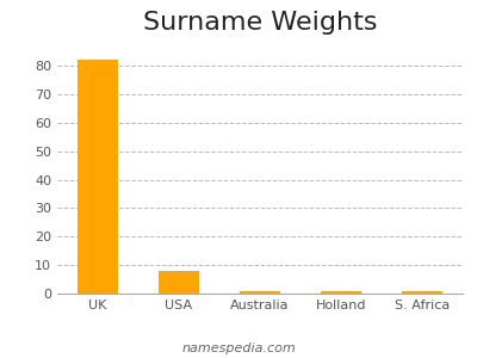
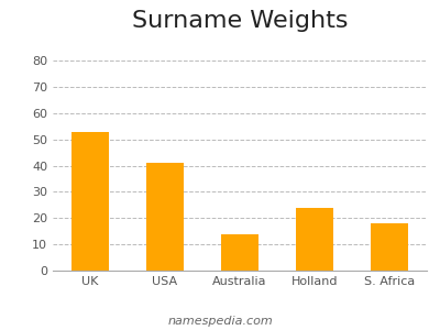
UK: 82 -> 53
USA: 8 -> 41
Australia: 1 -> 14
Holland: 1 -> 24
S. Africa: 1 -> 18
